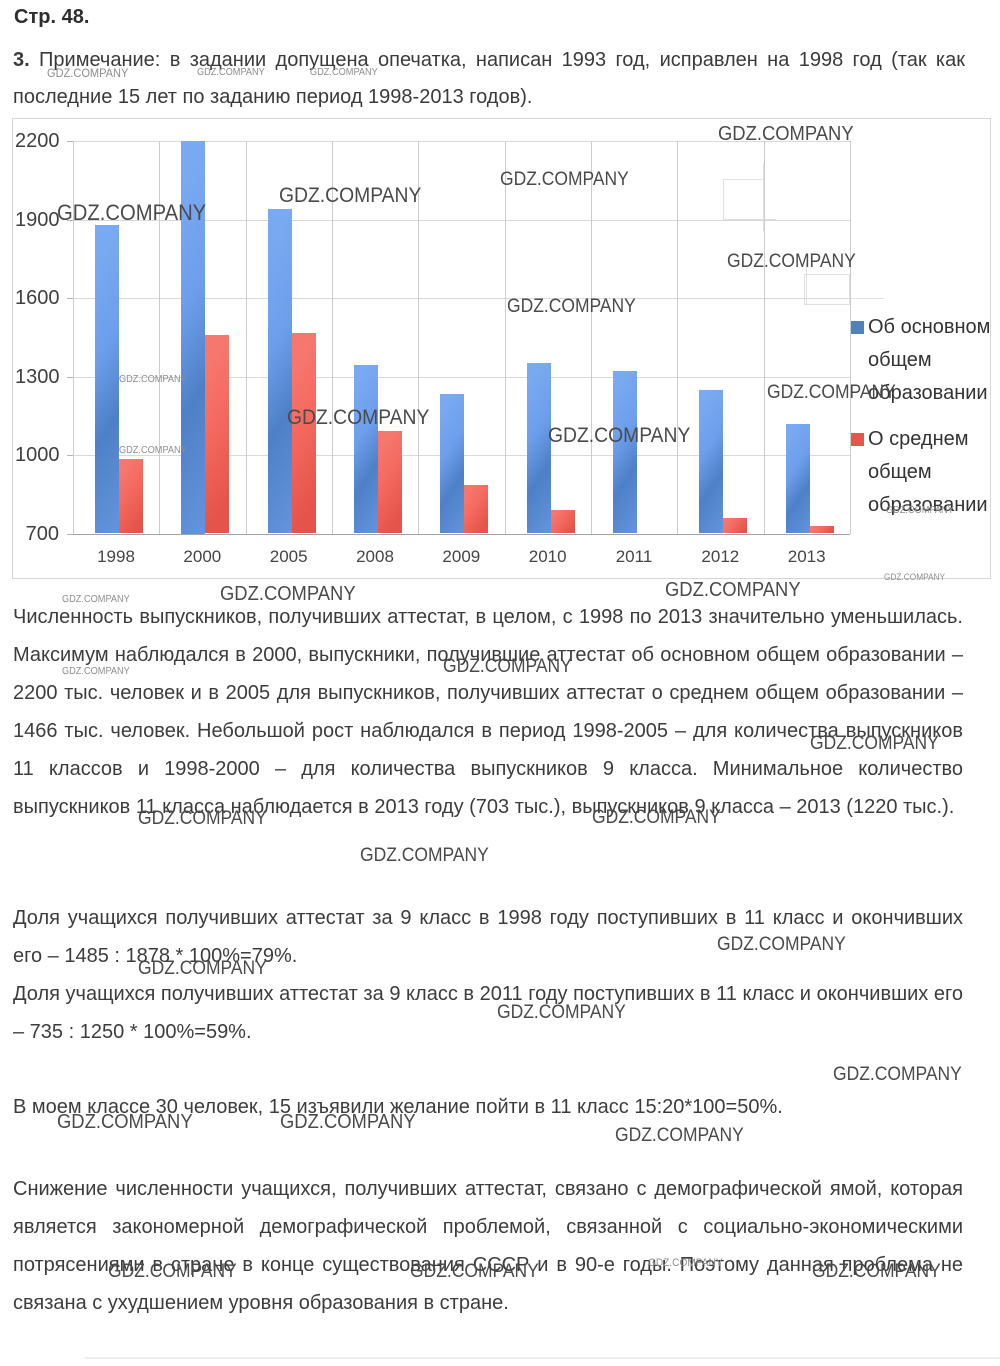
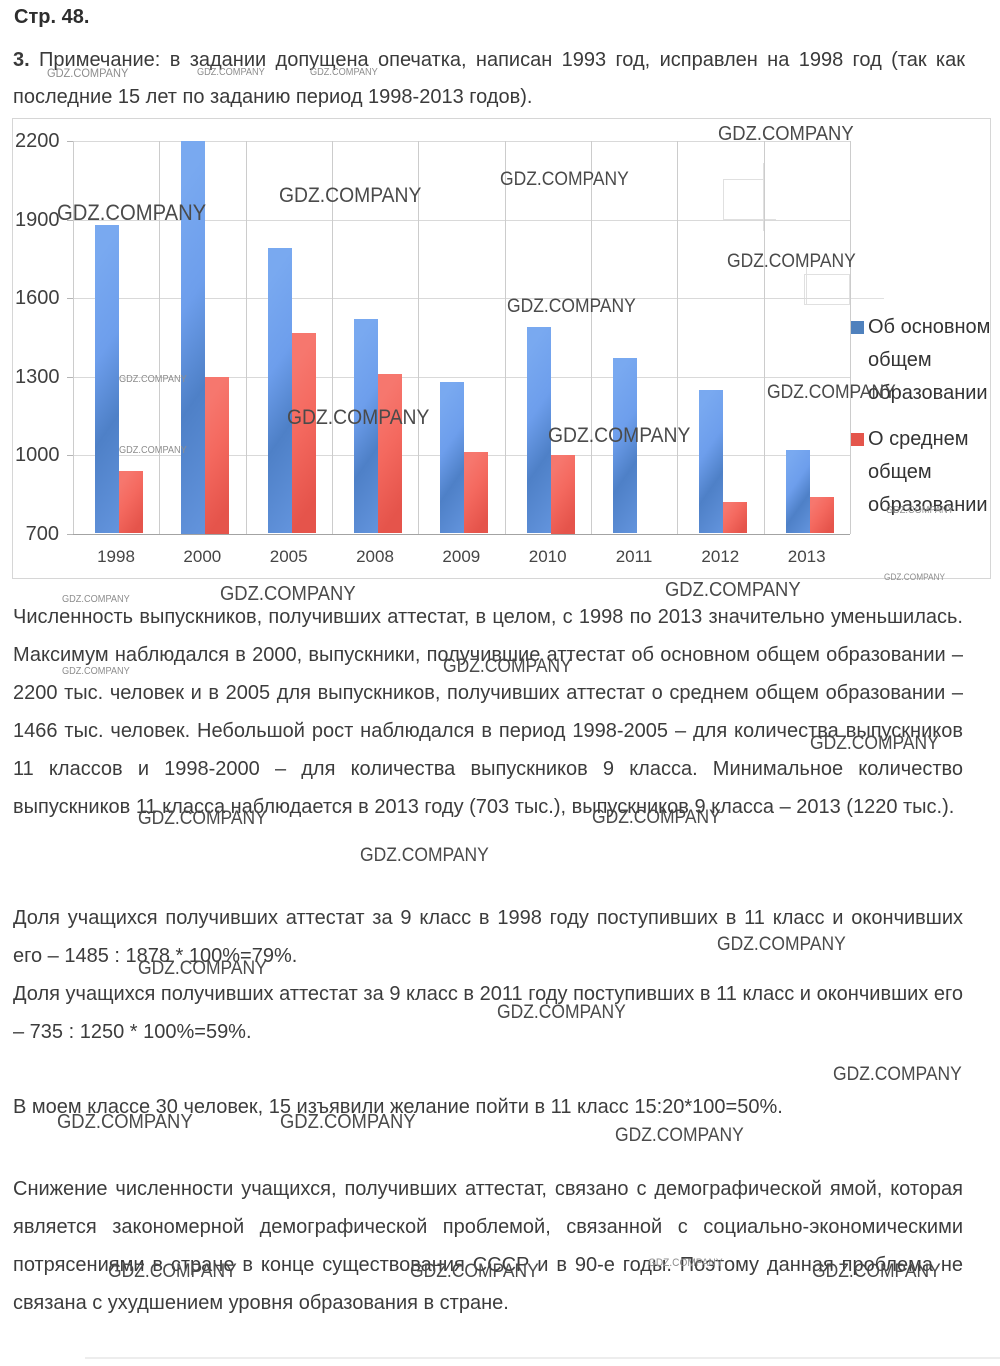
О среднем общем образовании/1998: 980 -> 940
О среднем общем образовании/2000: 1460 -> 1300
Об основном общем образовании/2005: 1940 -> 1790
Об основном общем образовании/2008: 1340 -> 1520
О среднем общем образовании/2008: 1090 -> 1310
Об основном общем образовании/2009: 1240 -> 1280
О среднем общем образовании/2009: 880 -> 1010
Об основном общем образовании/2010: 1350 -> 1490
О среднем общем образовании/2010: 790 -> 1000
Об основном общем образовании/2011: 1320 -> 1370
О среднем общем образовании/2012: 760 -> 820
Об основном общем образовании/2013: 1120 -> 1020
О среднем общем образовании/2013: 730 -> 840
